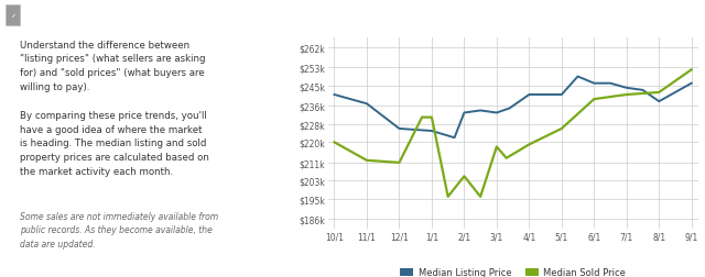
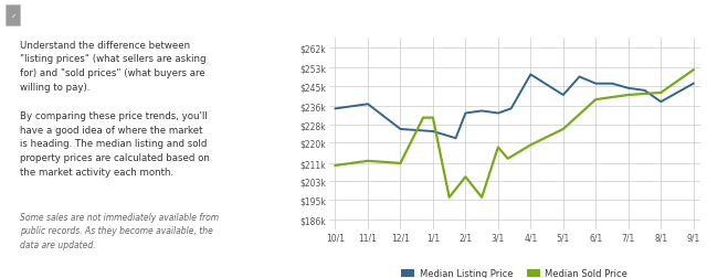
Median Listing Price/10/1: $241k -> $235k
Median Sold Price/10/1: $220k -> $210k
Median Listing Price/4/1: $241k -> $250k
